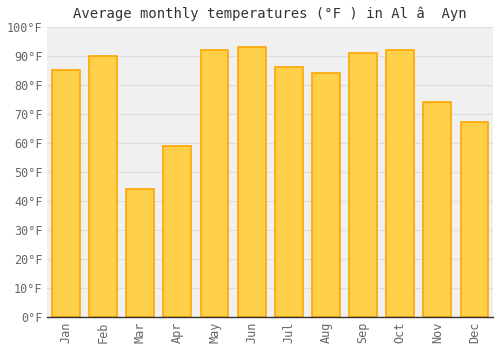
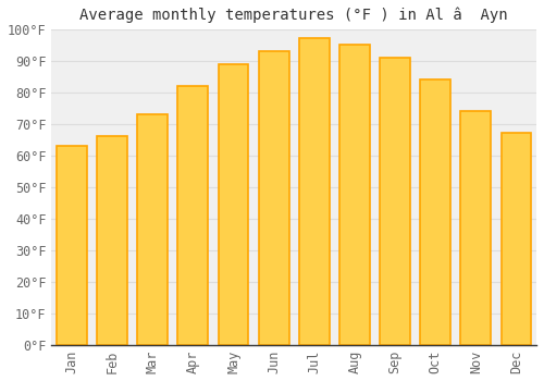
Jan: 85°F -> 63°F
Feb: 90°F -> 66°F
Mar: 44°F -> 73°F
Apr: 59°F -> 82°F
May: 92°F -> 89°F
Jul: 86°F -> 97°F
Aug: 84°F -> 95°F
Oct: 92°F -> 84°F
